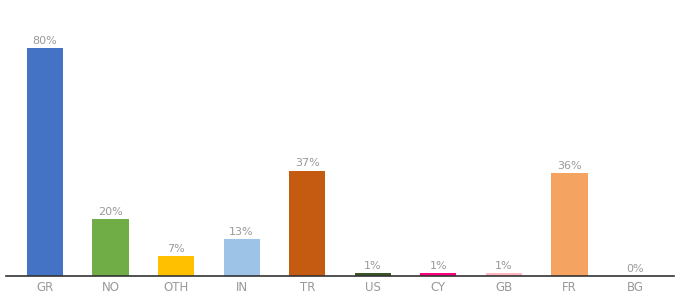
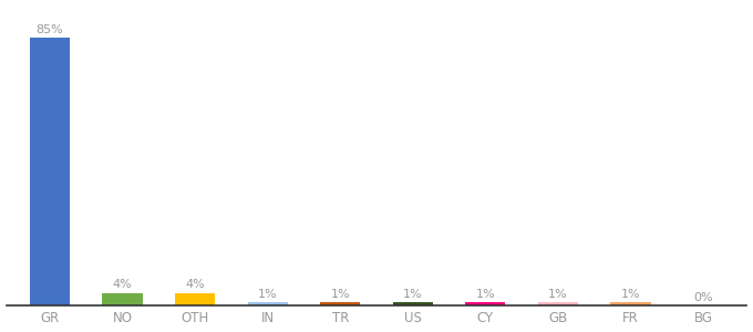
GR: 80% -> 85%
NO: 20% -> 4%
OTH: 7% -> 4%
IN: 13% -> 1%
TR: 37% -> 1%
FR: 36% -> 1%
